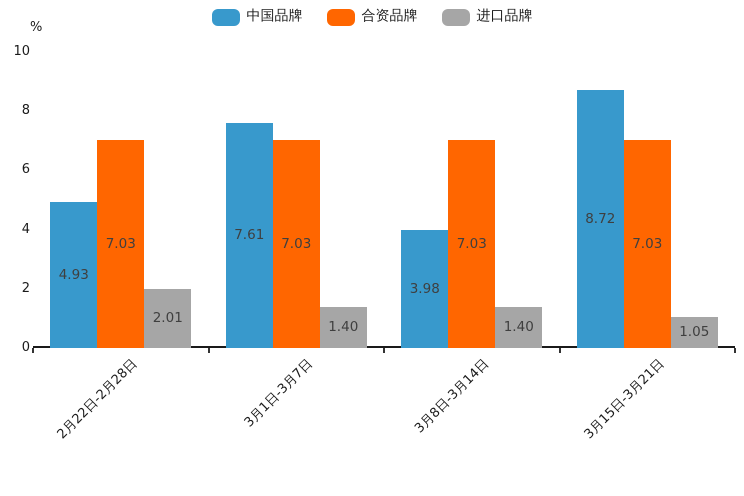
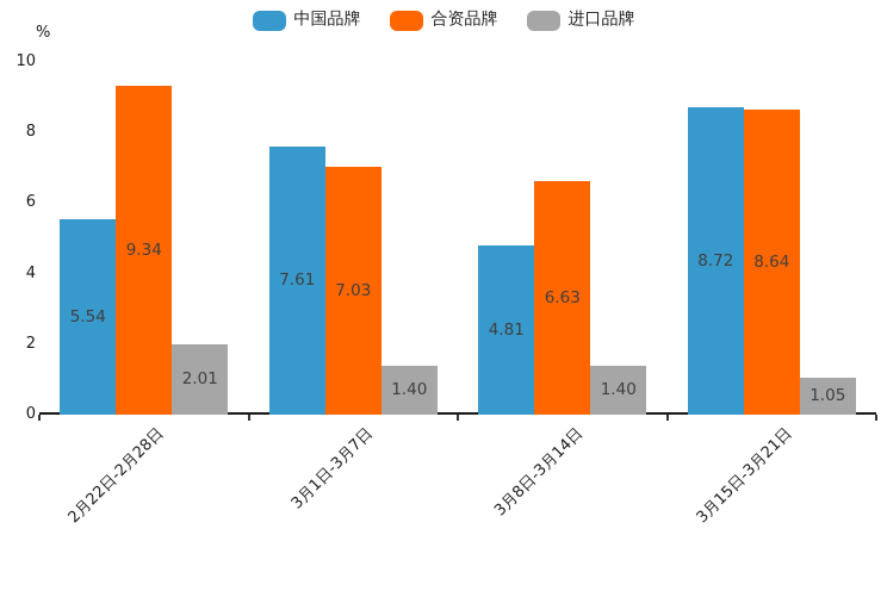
中国品牌/2月22日-2月28日: 4.93 -> 5.54
合资品牌/2月22日-2月28日: 7.03 -> 9.34
中国品牌/3月8日-3月14日: 3.98 -> 4.81
合资品牌/3月8日-3月14日: 7.03 -> 6.63
合资品牌/3月15日-3月21日: 7.03 -> 8.64
